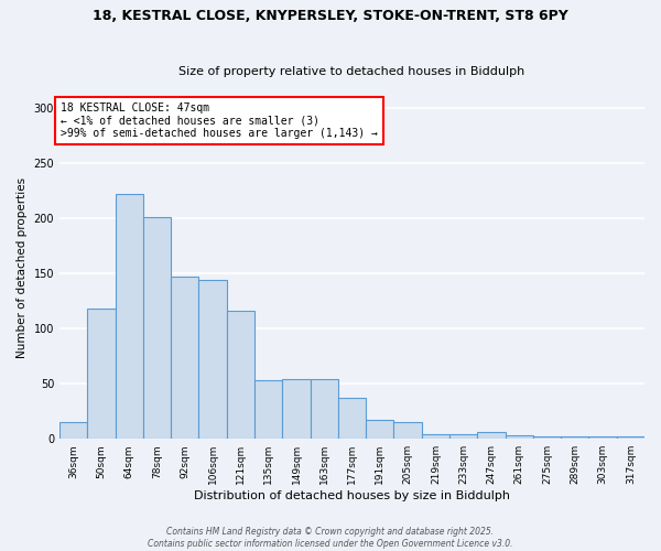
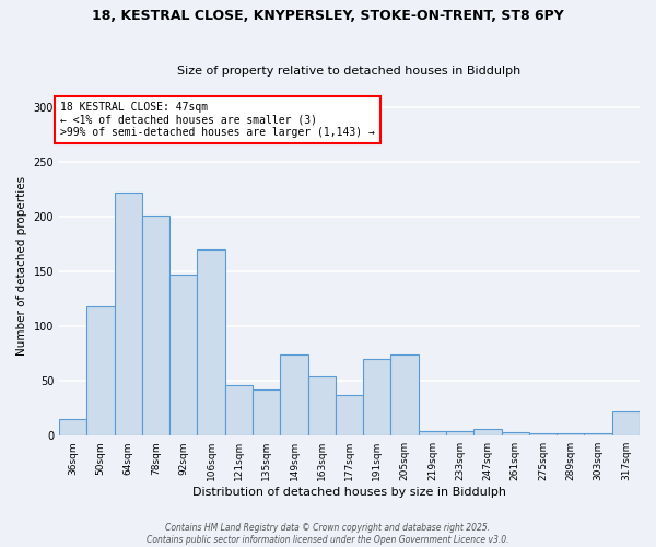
106sqm: 144 -> 170
121sqm: 116 -> 46
135sqm: 53 -> 42
149sqm: 54 -> 74
191sqm: 17 -> 70
205sqm: 15 -> 74
317sqm: 2 -> 22
